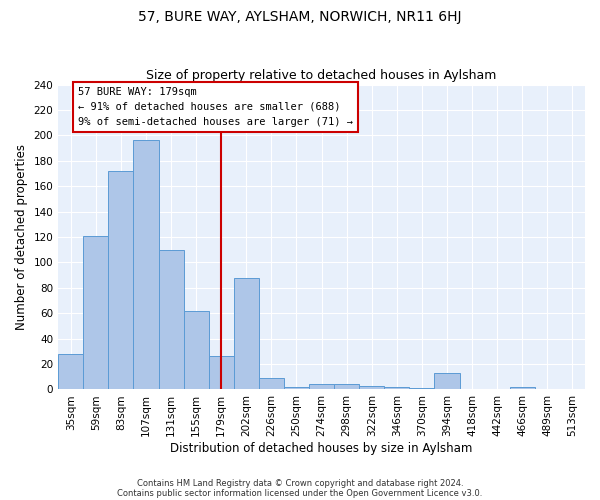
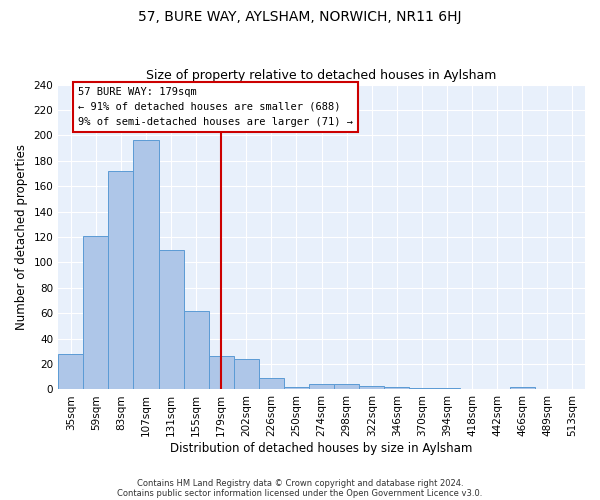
202sqm: 88 -> 24
394sqm: 13 -> 1
